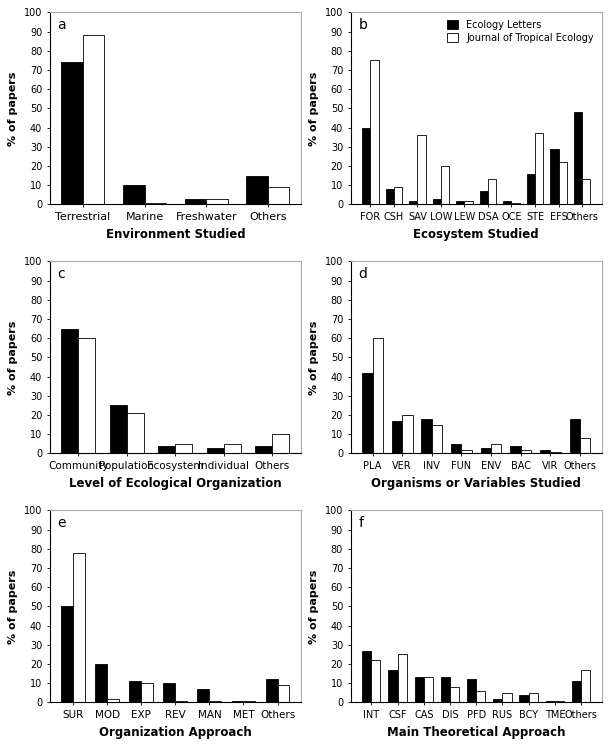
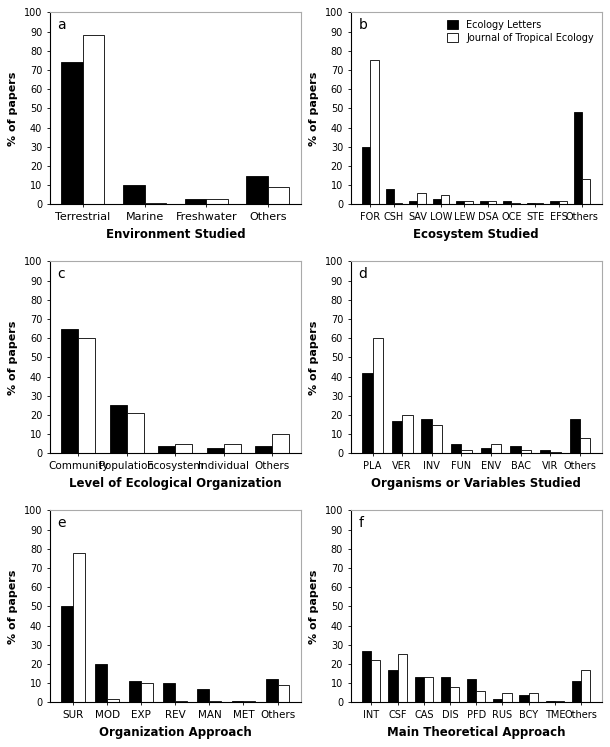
Ecology Letters/FOR: 40 -> 30
Journal of Tropical Ecology/CSH: 9 -> 1
Journal of Tropical Ecology/SAV: 36 -> 6
Journal of Tropical Ecology/LOW: 20 -> 5
Ecology Letters/DSA: 7 -> 2
Journal of Tropical Ecology/DSA: 13 -> 2
Ecology Letters/STE: 16 -> 1
Journal of Tropical Ecology/STE: 37 -> 1
Ecology Letters/EFS: 29 -> 2
Journal of Tropical Ecology/EFS: 22 -> 2
